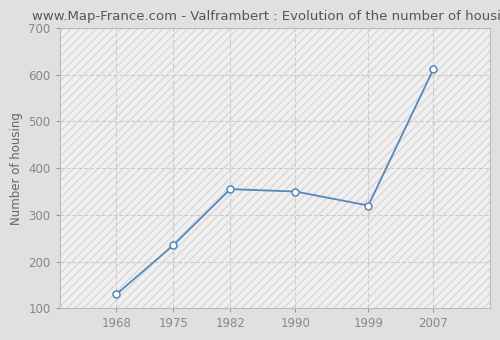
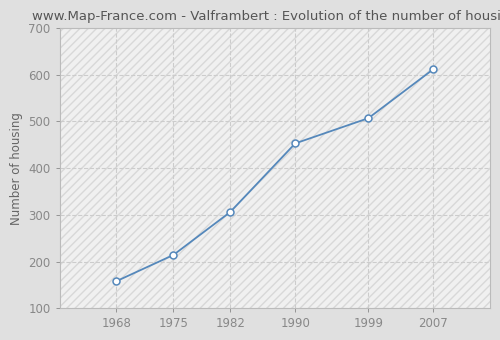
1968: 130 -> 158
1975: 235 -> 214
1982: 355 -> 306
1990: 350 -> 453
1999: 320 -> 507
